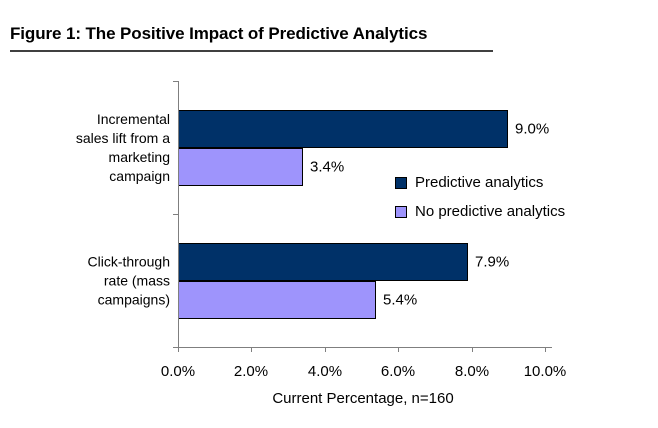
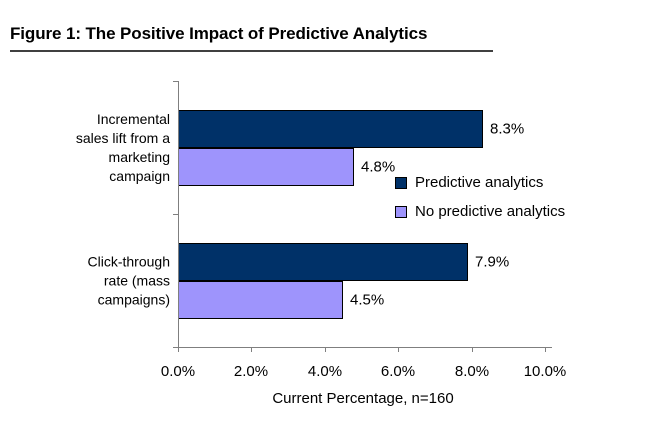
Predictive analytics/Incremental sales lift from a marketing campaign: 9.0% -> 8.3%
No predictive analytics/Incremental sales lift from a marketing campaign: 3.4% -> 4.8%
No predictive analytics/Click-through rate (mass campaigns): 5.4% -> 4.5%
